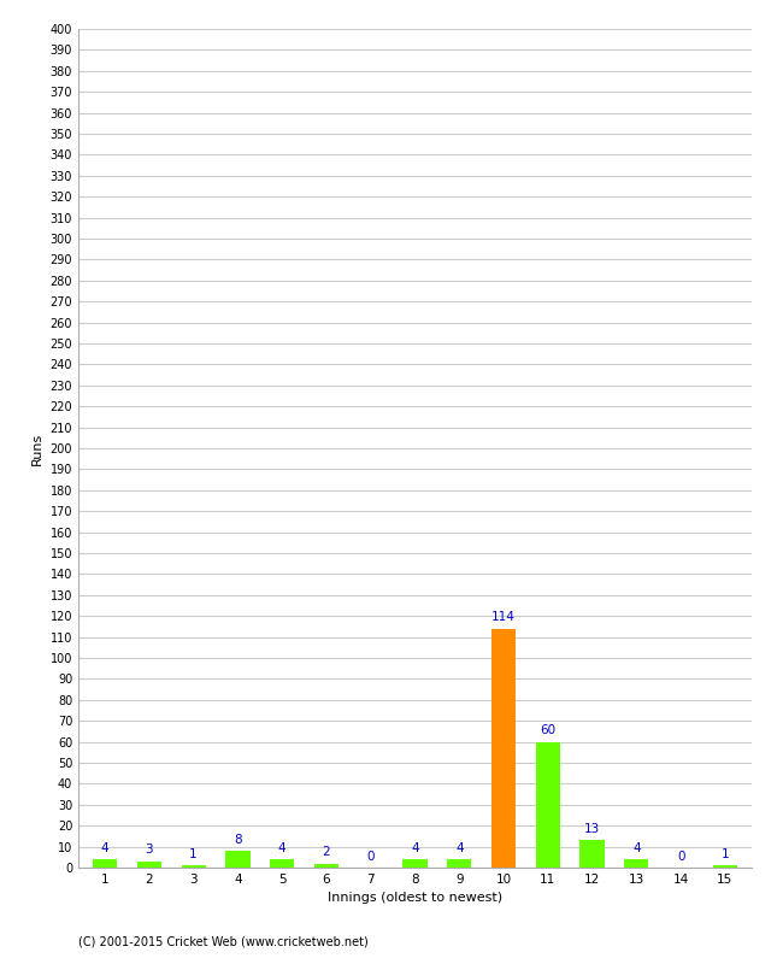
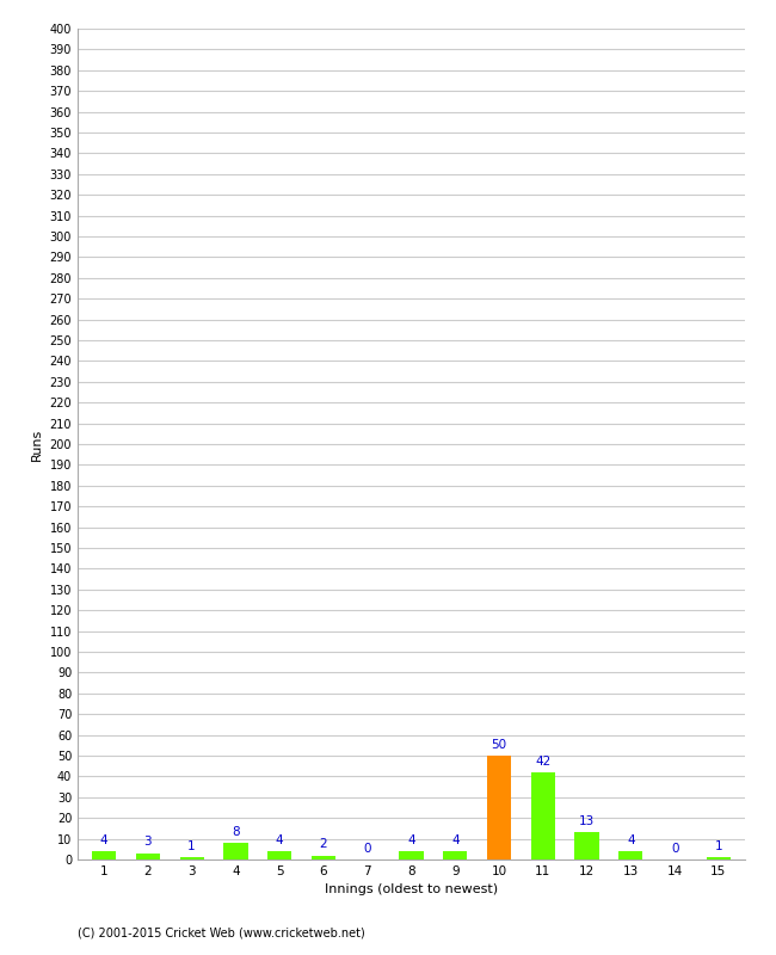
10: 114 -> 50
11: 60 -> 42
